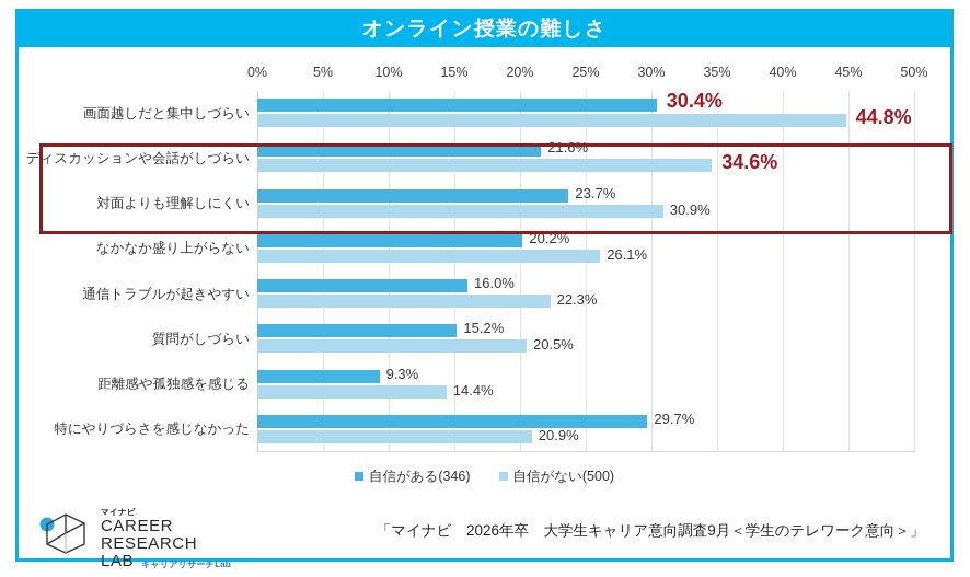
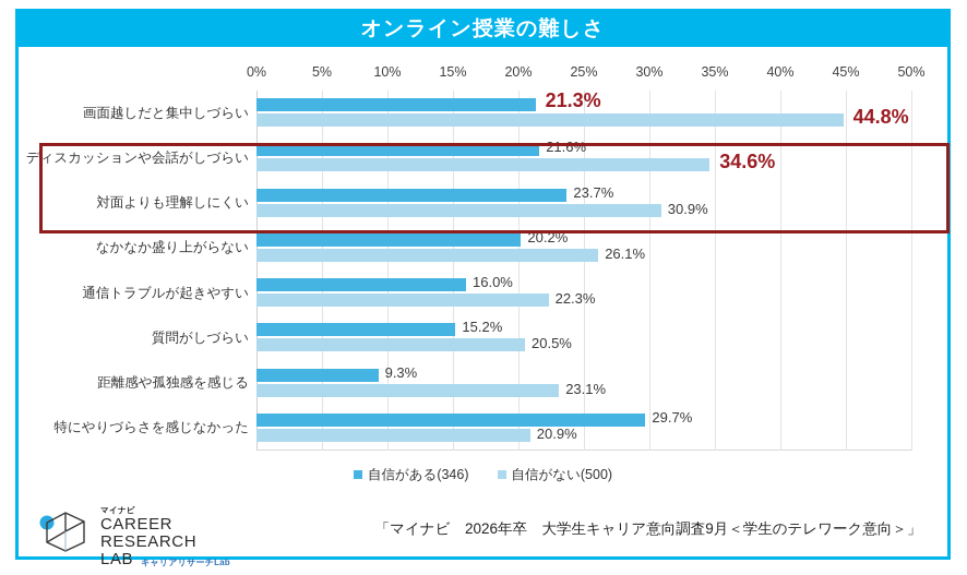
自信がある(346)/画面越しだと集中しづらい: 30.4% -> 21.3%
自信がない(500)/距離感や孤独感を感じる: 14.4% -> 23.1%
